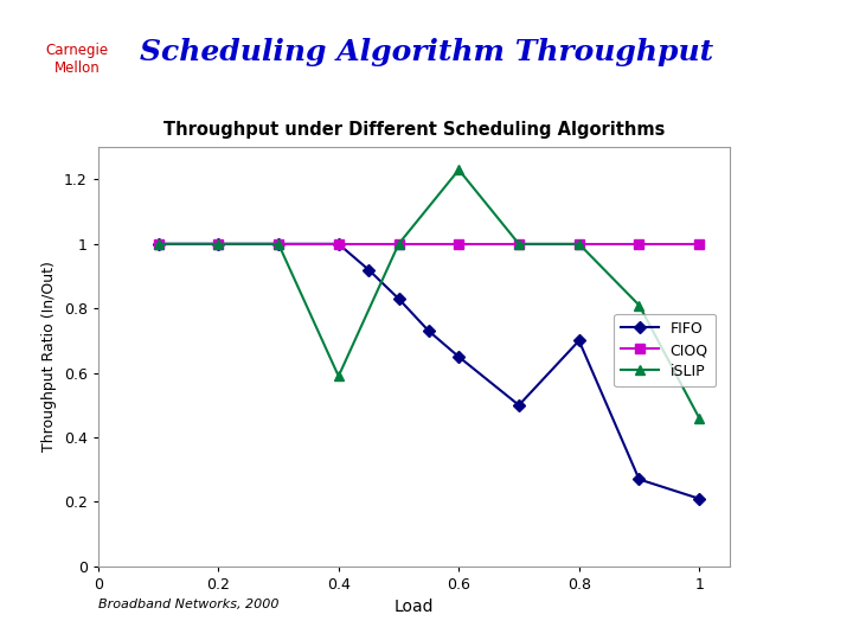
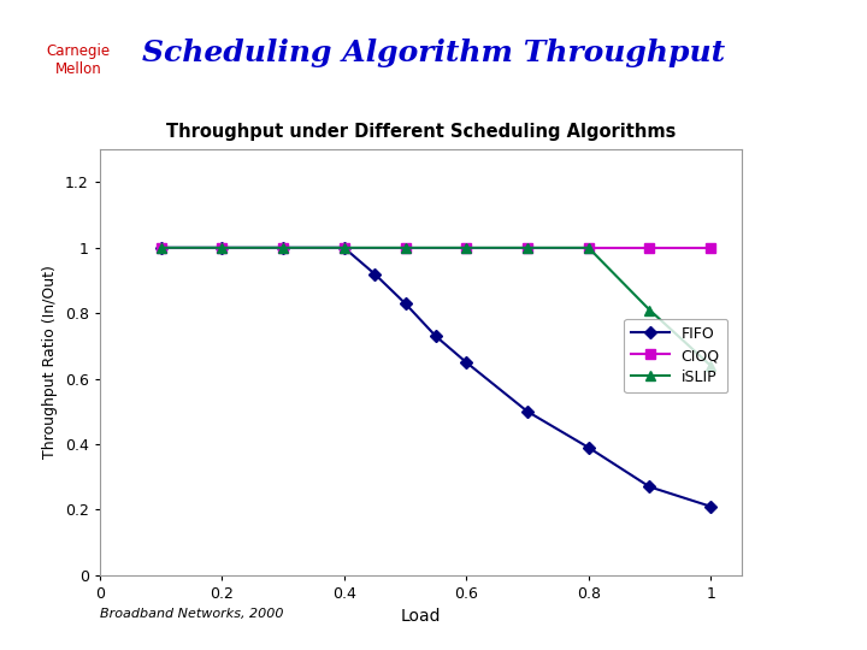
iSLIP/0.4: 0.59 -> 1.00
iSLIP/0.6: 1.23 -> 1.00
FIFO/0.8: 0.70 -> 0.39
iSLIP/1: 0.46 -> 0.64
